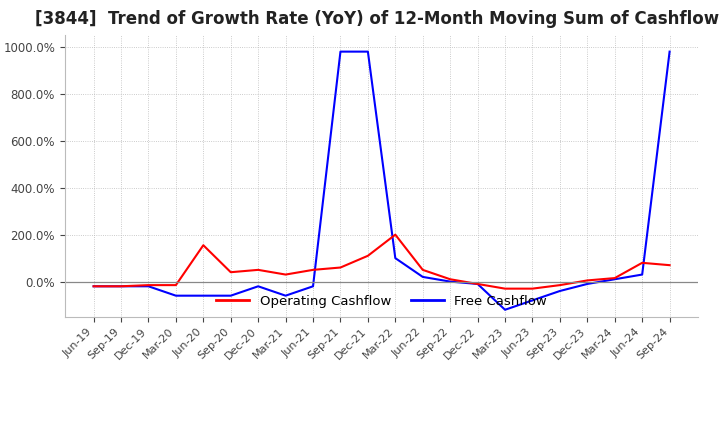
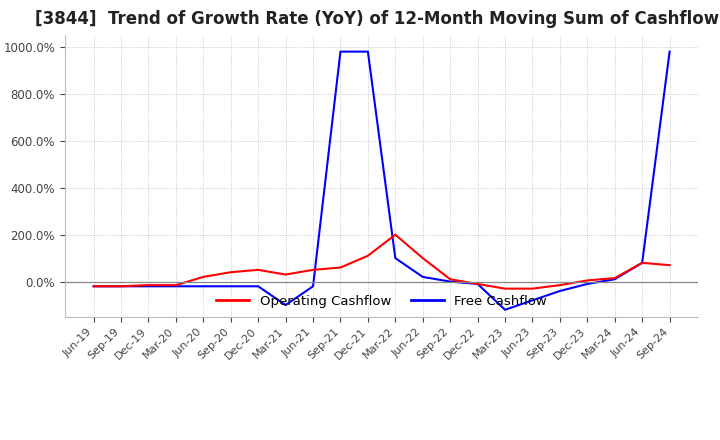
Free Cashflow/Mar-20: -60% -> -20%
Operating Cashflow/Jun-20: 155% -> 20%
Free Cashflow/Jun-20: -60% -> -20%
Free Cashflow/Sep-20: -60% -> -20%
Free Cashflow/Mar-21: -60% -> -100%
Operating Cashflow/Jun-22: 50% -> 100%
Free Cashflow/Jun-24: 30% -> 80%
